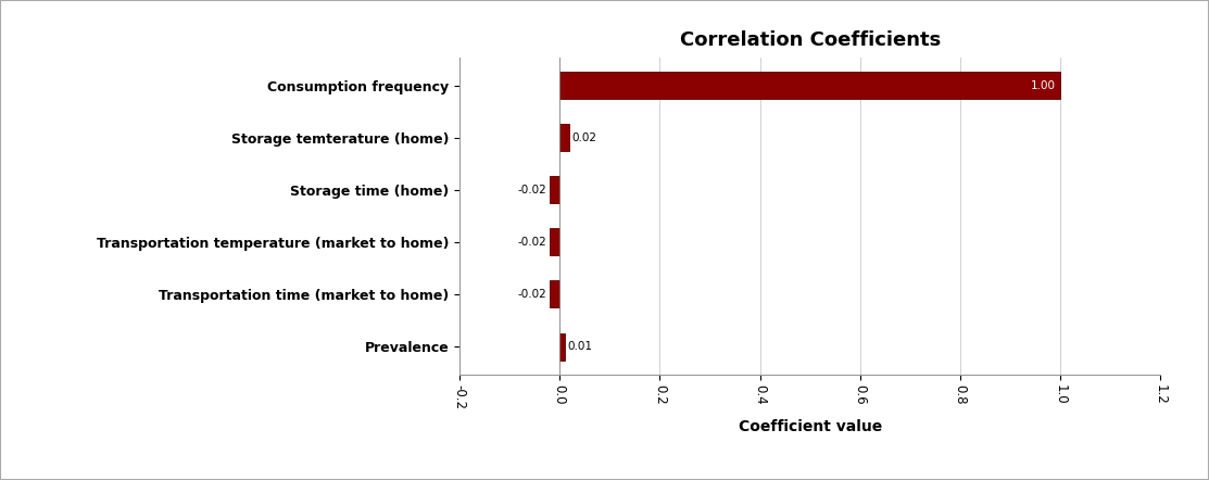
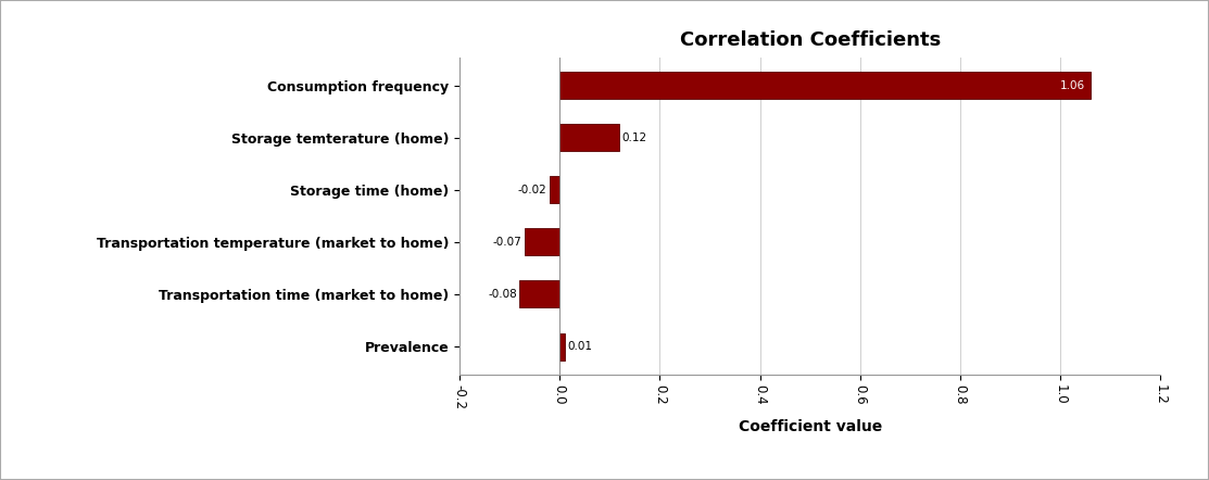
Consumption frequency: 1.00 -> 1.06
Storage temterature (home): 0.02 -> 0.12
Transportation temperature (market to home): -0.02 -> -0.07
Transportation time (market to home): -0.02 -> -0.08
